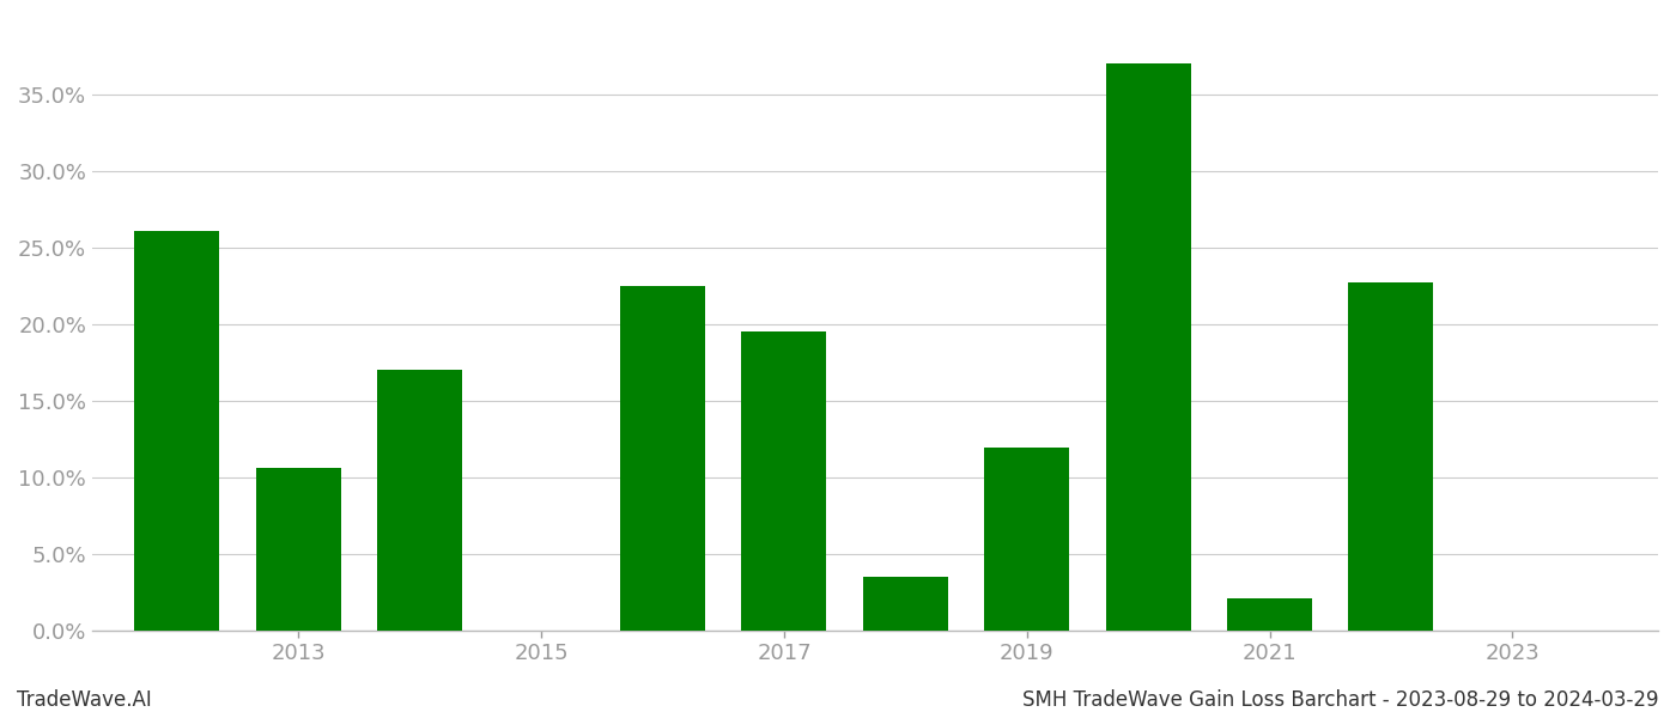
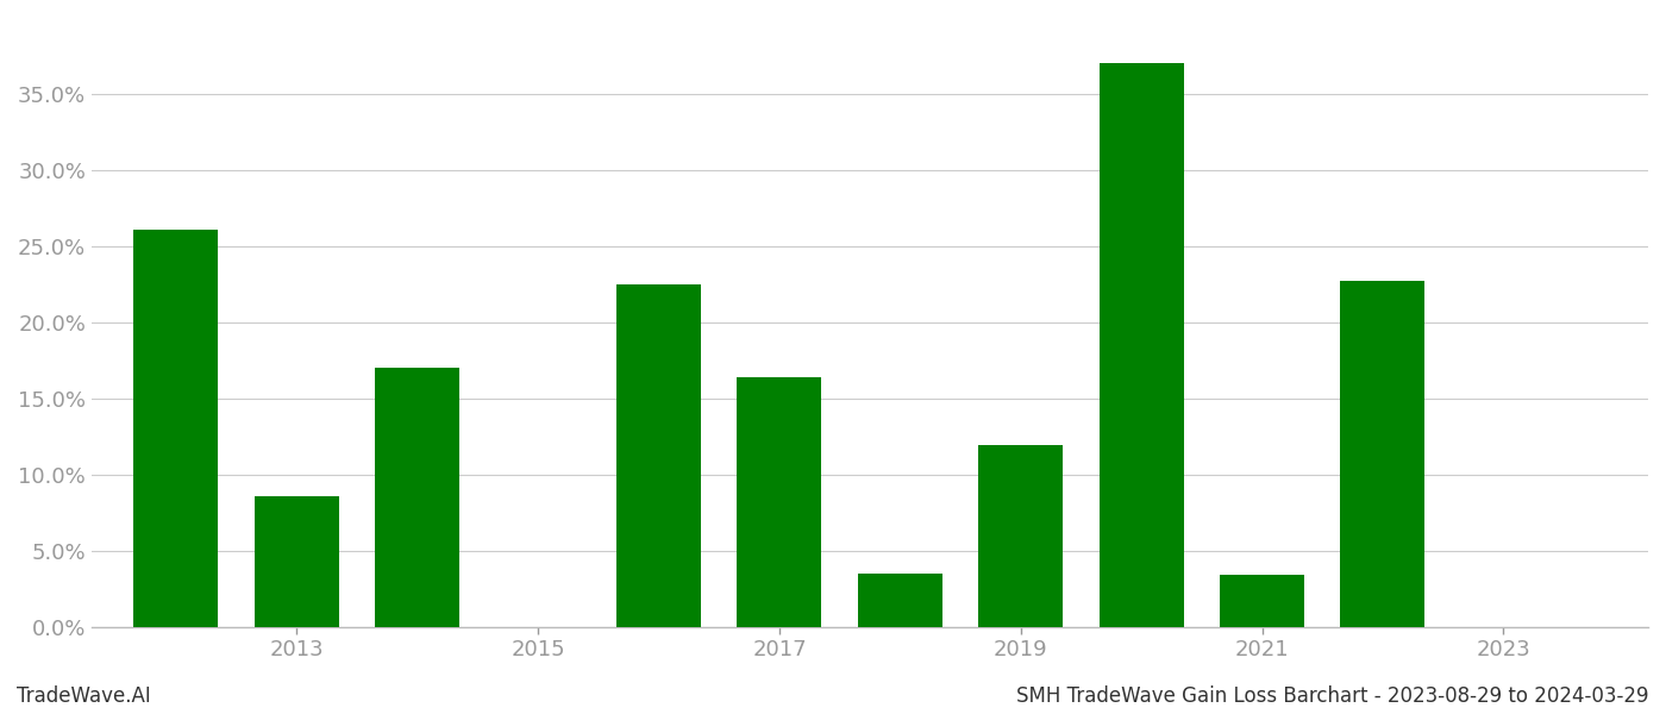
2013: 10.6% -> 8.6%
2017: 19.5% -> 16.4%
2021: 2.1% -> 3.4%
